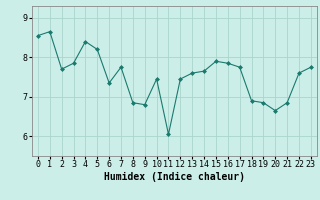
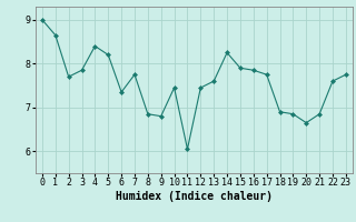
0: 8.55 -> 9.00
14: 7.65 -> 8.25
